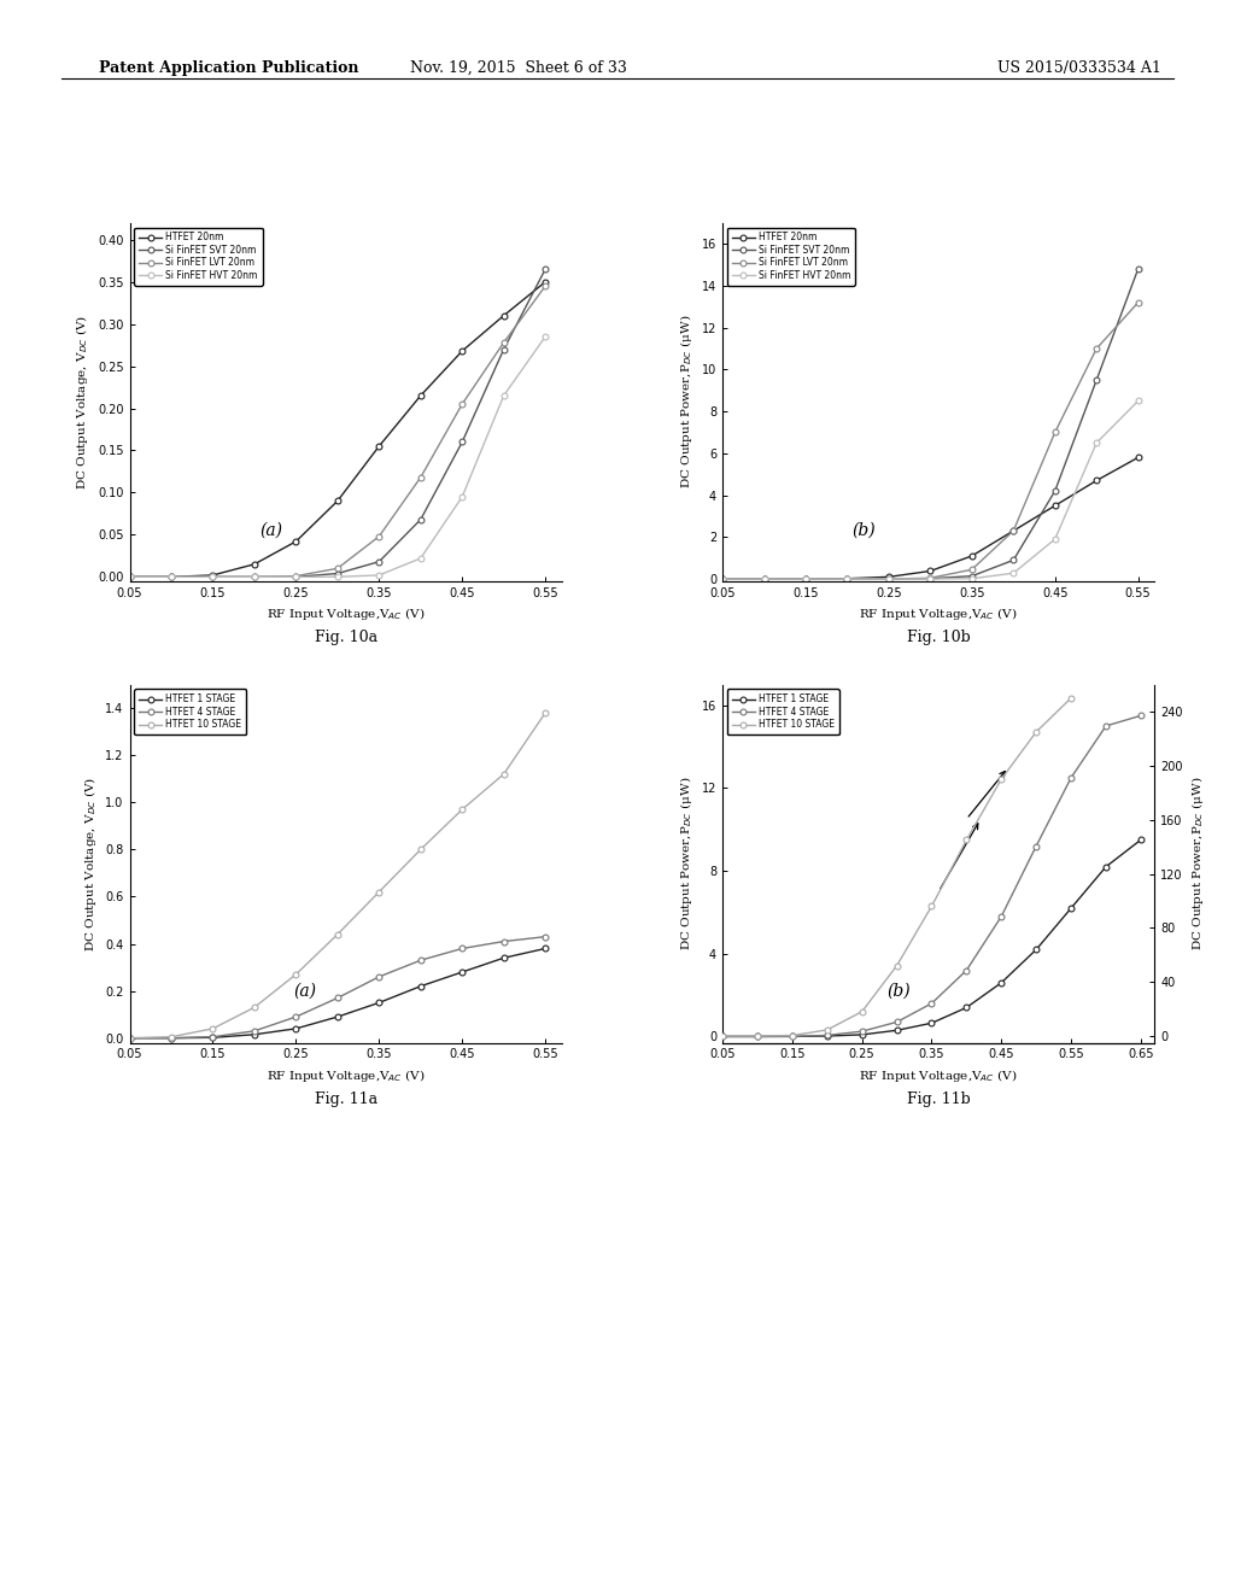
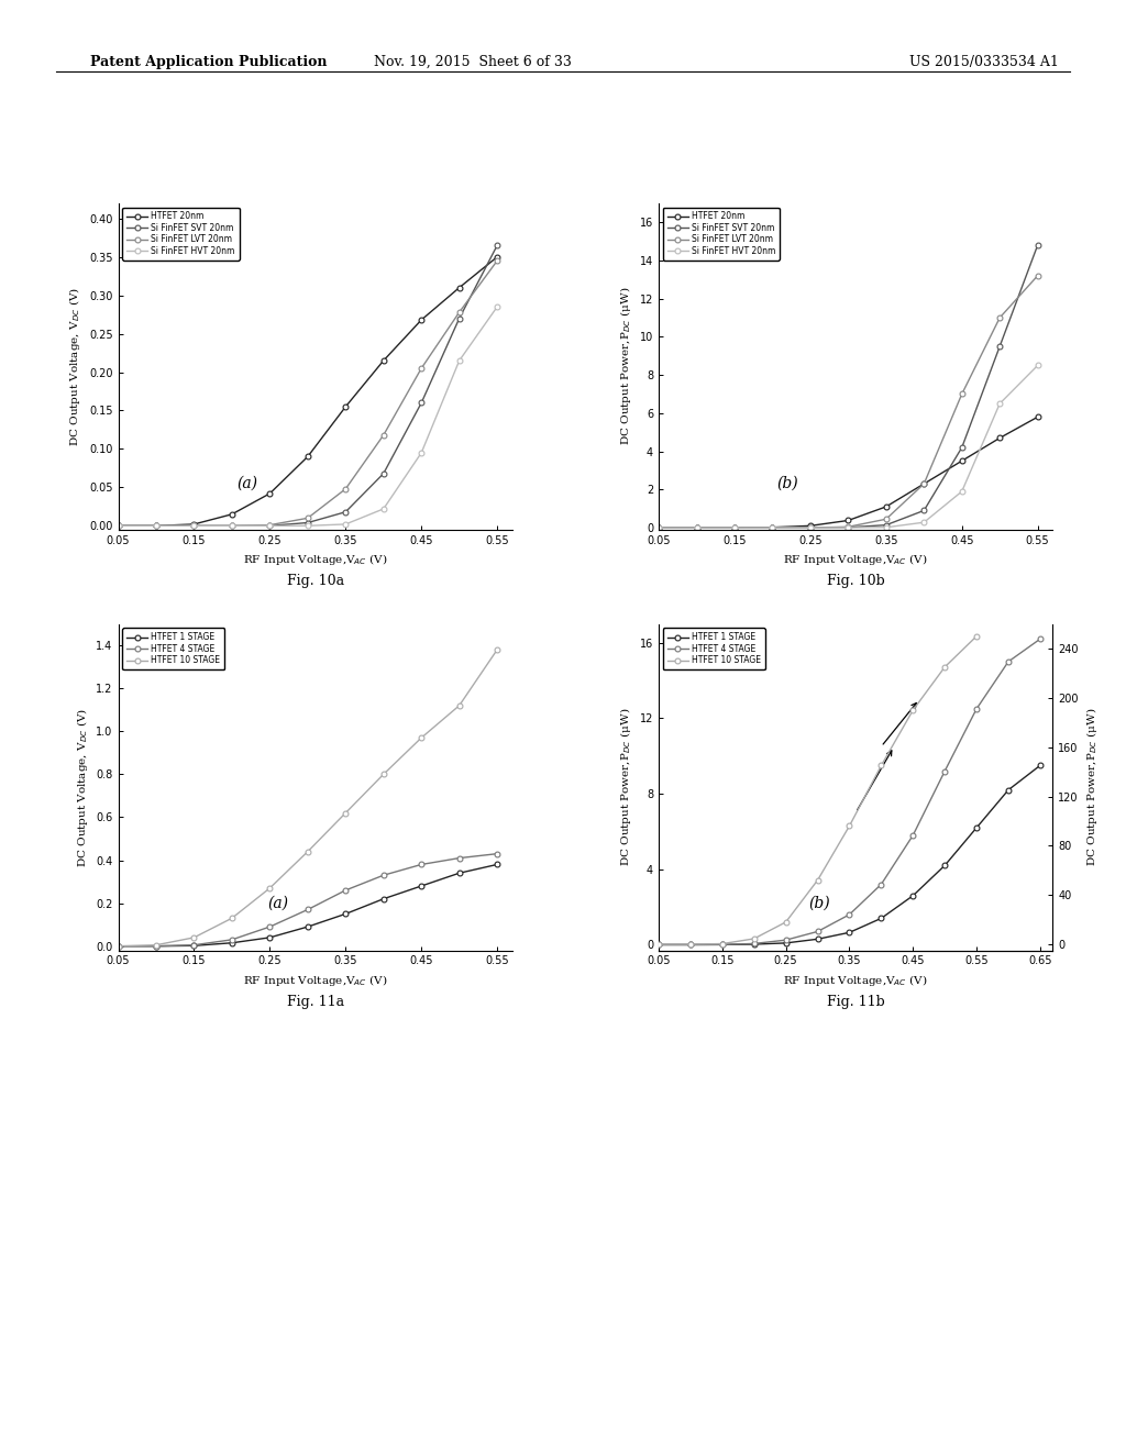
HTFET 4 STAGE/0.65: 15.5 -> 16.2
